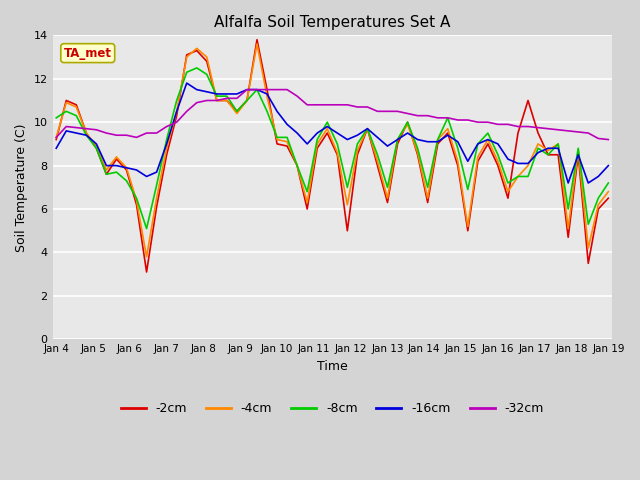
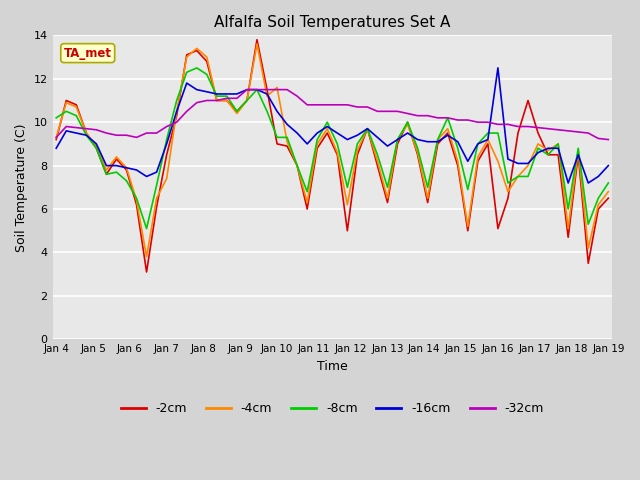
-4cm/Jan 7: 8.8 -> 7.4
-4cm/Jan 10: 9.2 -> 11.6
-2cm/Jan 16: 8.0 -> 5.1
-8cm/Jan 16: 8.5 -> 9.5
-16cm/Jan 16: 9.0 -> 12.5
